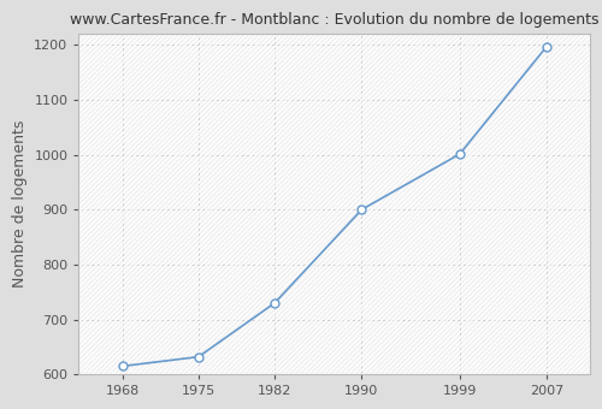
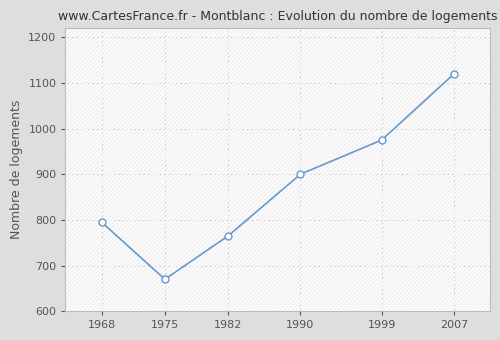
1968: 615 -> 795
1975: 632 -> 670
1982: 730 -> 765
1999: 1001 -> 975
2007: 1197 -> 1120
